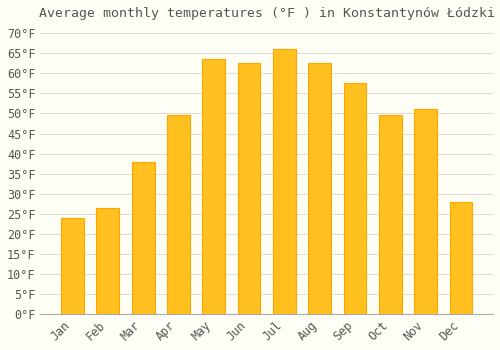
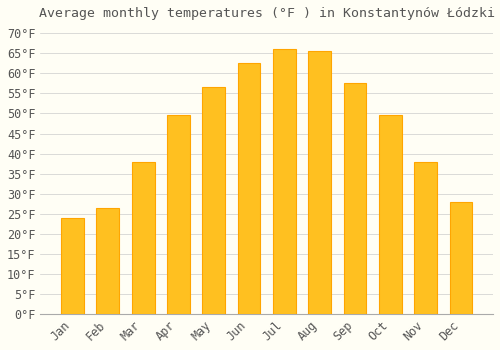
May: 63.5°F -> 56.5°F
Aug: 62.5°F -> 65.5°F
Nov: 51.0°F -> 38.0°F
